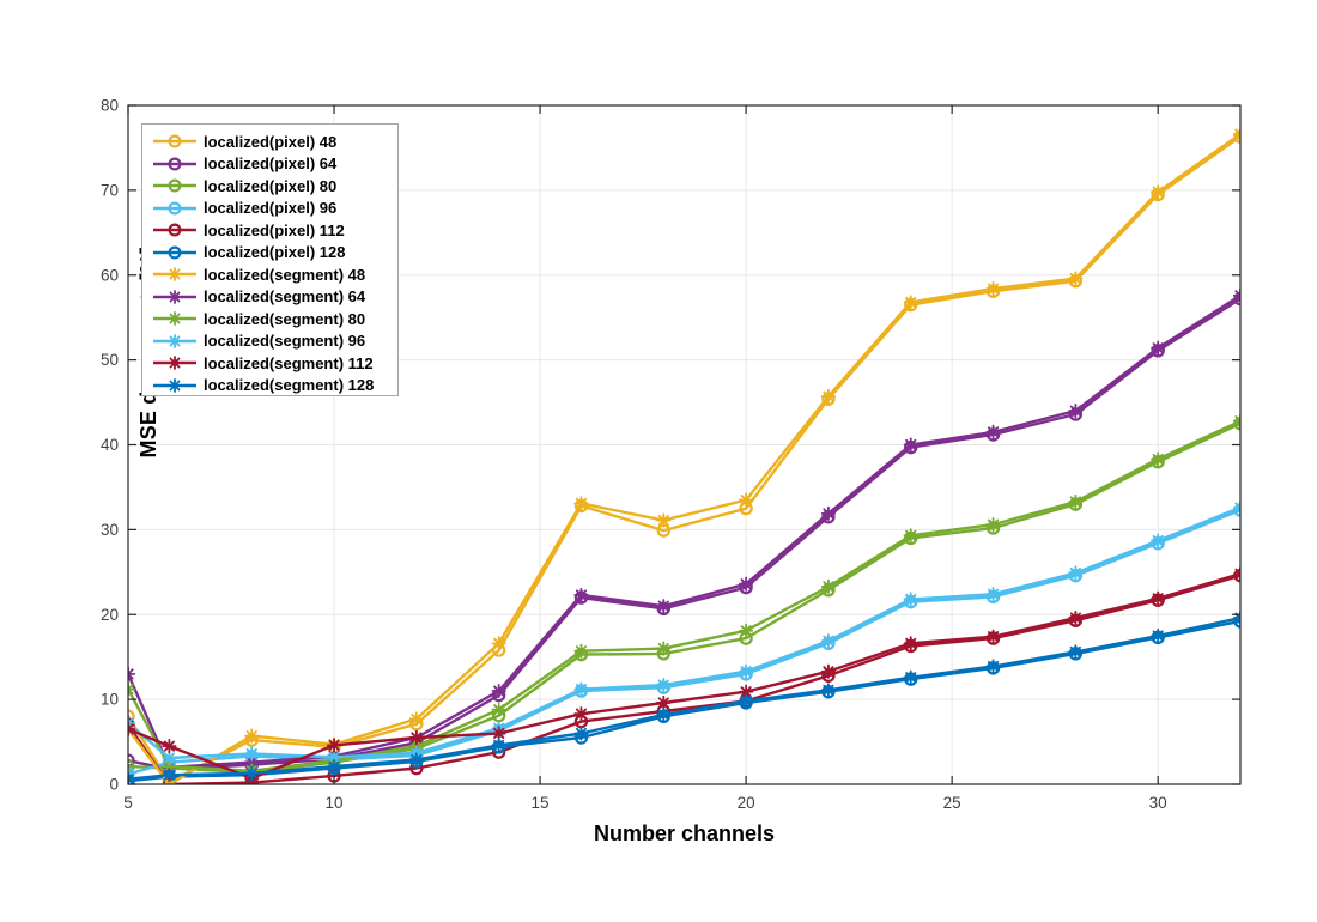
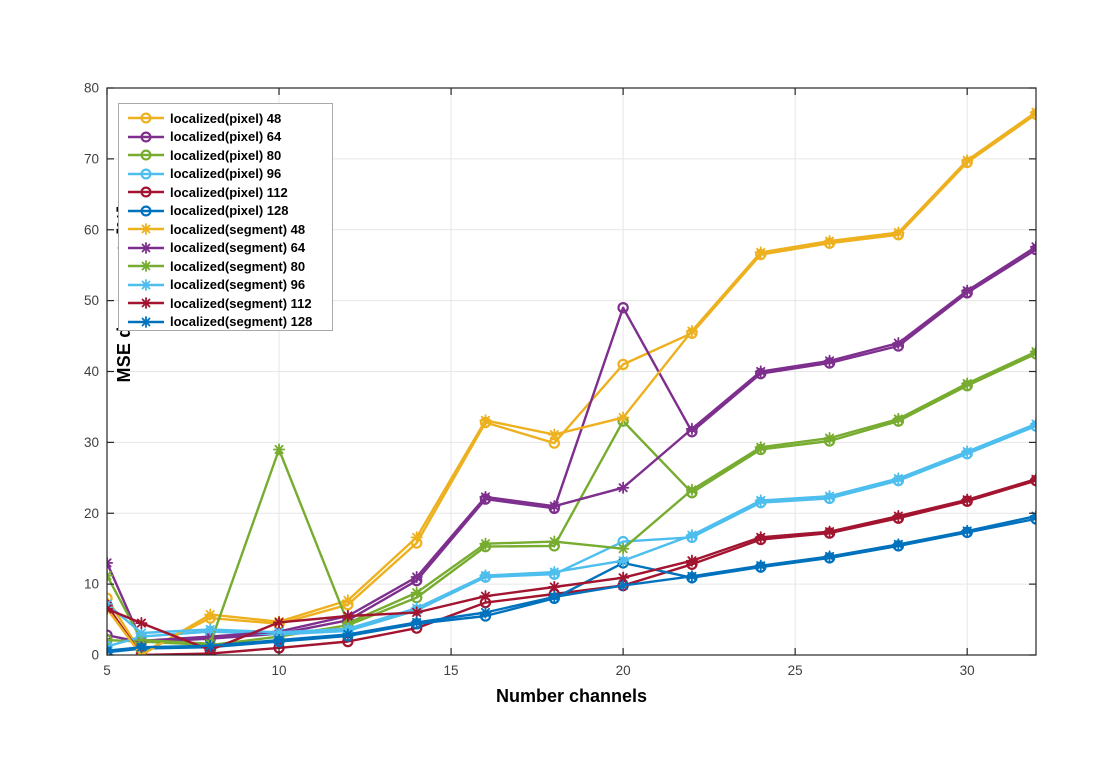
localized(segment) 80/10: 3 -> 29
localized(pixel) 48/20: 32 -> 41
localized(pixel) 64/20: 23 -> 49
localized(pixel) 80/20: 17 -> 33
localized(pixel) 96/20: 13 -> 16
localized(pixel) 128/20: 10 -> 13
localized(segment) 80/20: 18 -> 15
